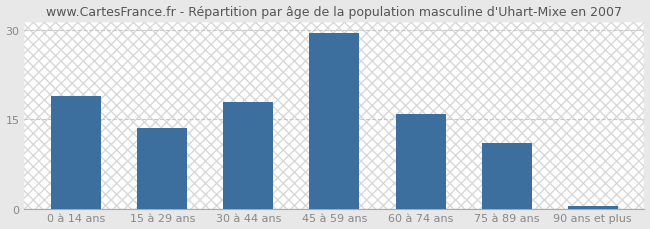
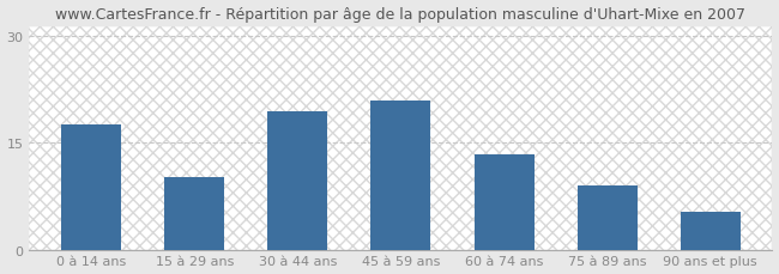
0 à 14 ans: 19.0 -> 17.6
15 à 29 ans: 13.5 -> 10.2
30 à 44 ans: 18.0 -> 19.4
45 à 59 ans: 29.5 -> 21.0
60 à 74 ans: 16.0 -> 13.4
75 à 89 ans: 11.0 -> 9.0
90 ans et plus: 0.5 -> 5.4
